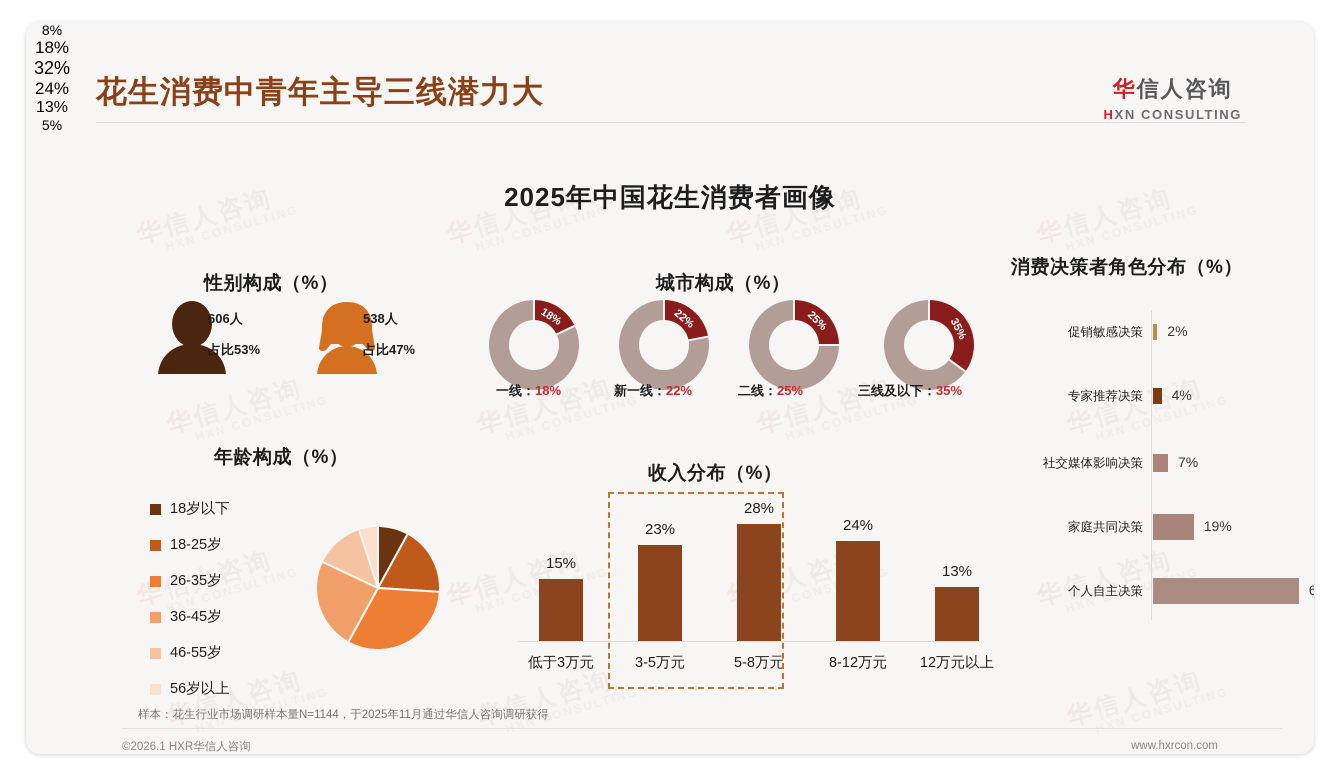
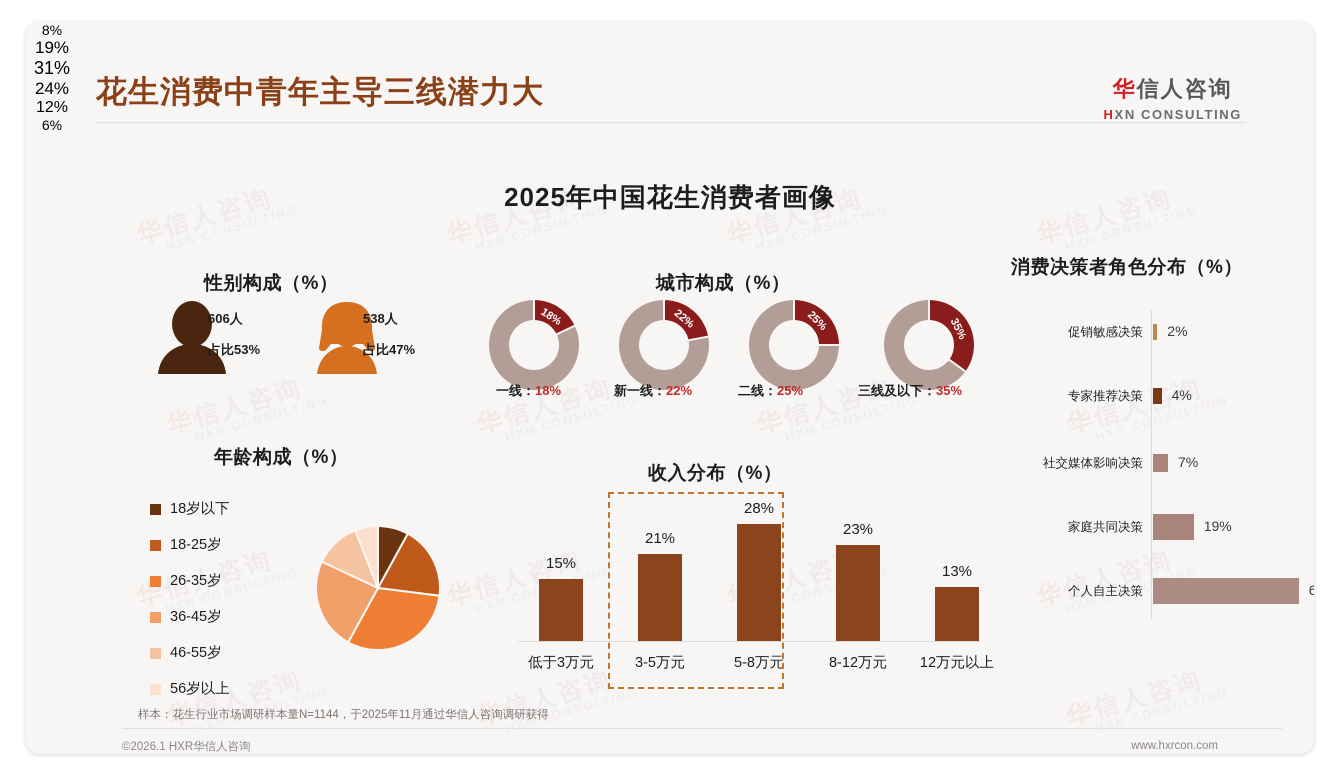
年龄构成（%）/18-25岁: 18% -> 19%
年龄构成（%）/26-35岁: 32% -> 31%
年龄构成（%）/46-55岁: 13% -> 12%
年龄构成（%）/56岁以上: 5% -> 6%
收入分布（%）/3-5万元: 23% -> 21%
收入分布（%）/8-12万元: 24% -> 23%
